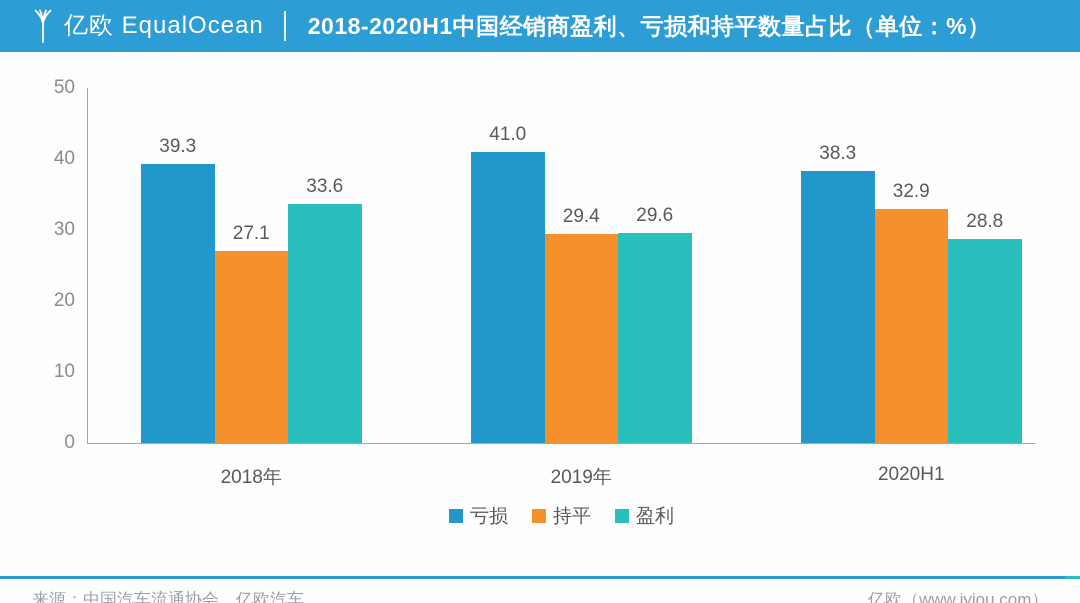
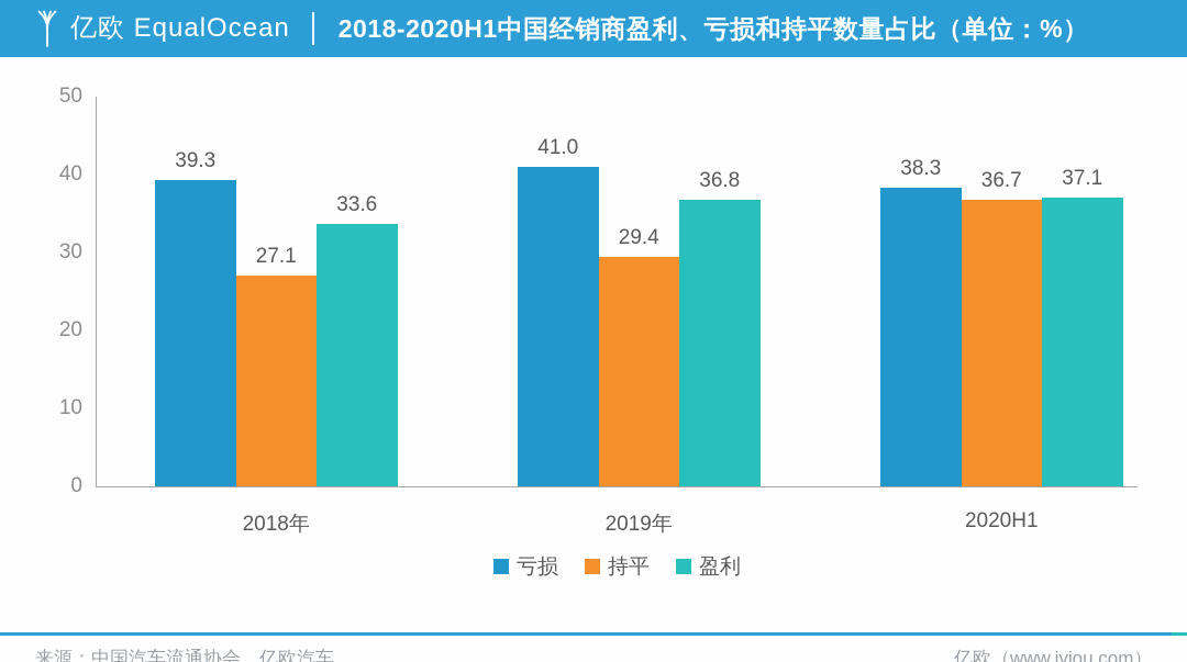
盈利/2019年: 29.6 -> 36.8
持平/2020H1: 32.9 -> 36.7
盈利/2020H1: 28.8 -> 37.1
